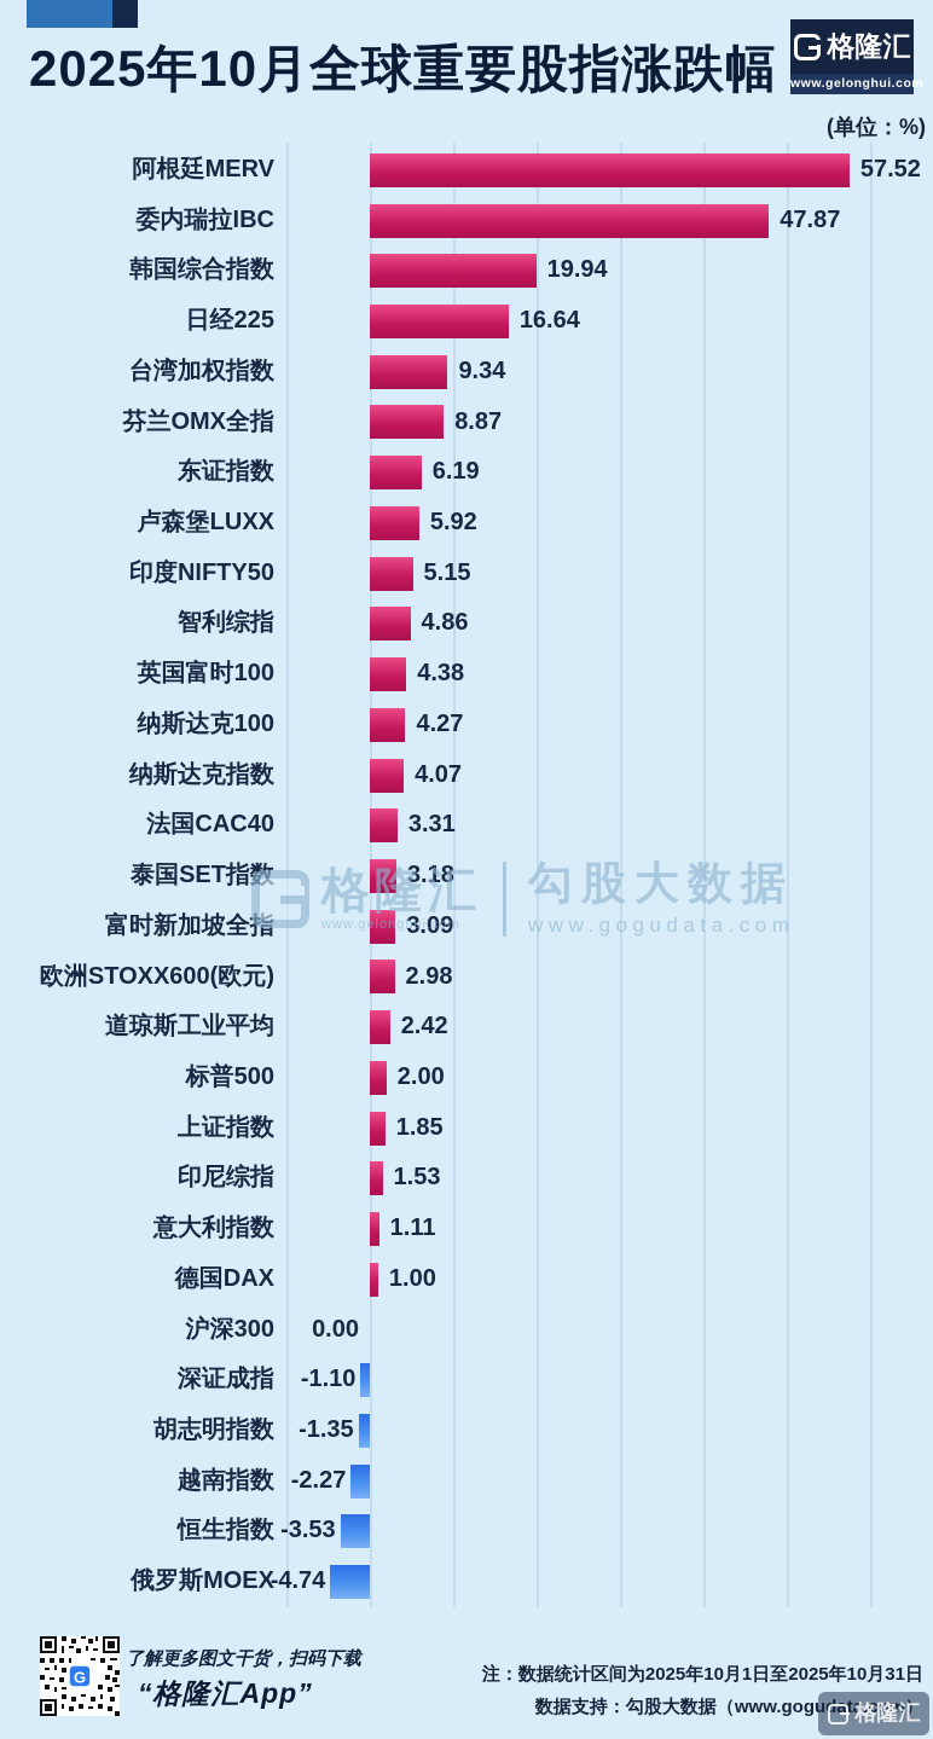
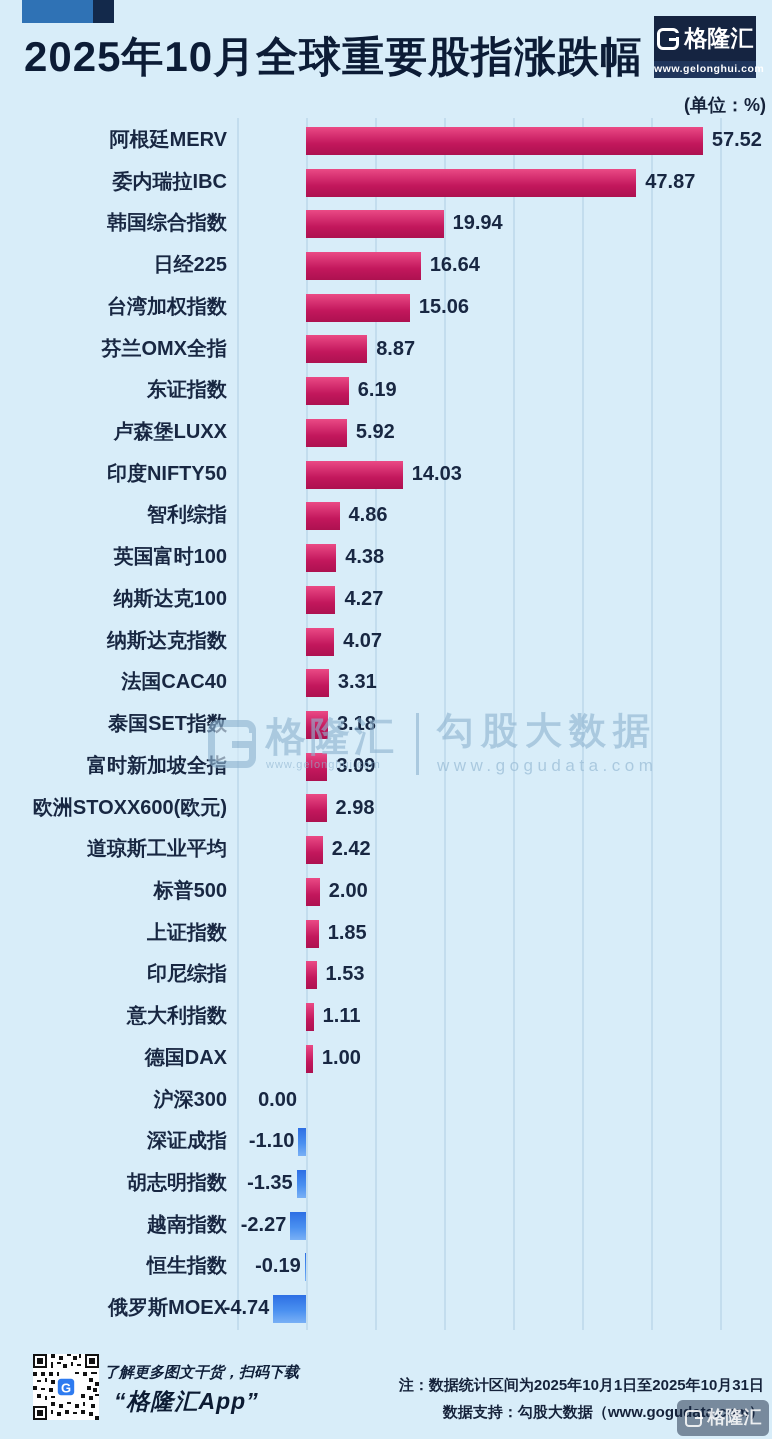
台湾加权指数: 9.34 -> 15.06
印度NIFTY50: 5.15 -> 14.03
恒生指数: -3.53 -> -0.19
